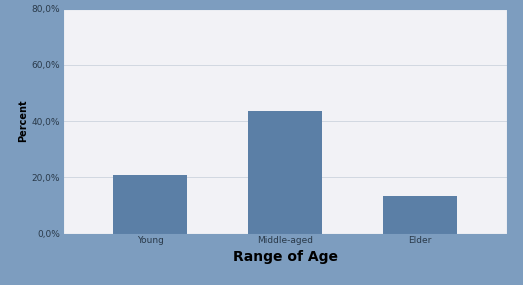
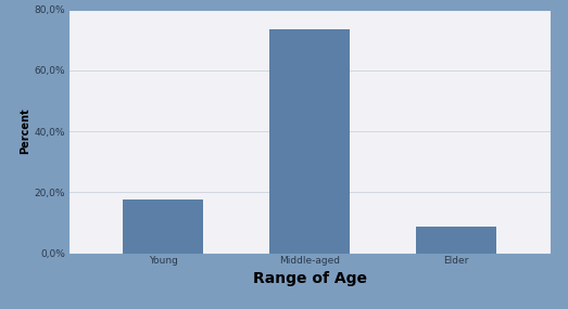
Young: 21,0% -> 17,6%
Middle-aged: 43,5% -> 73,5%
Elder: 13,5% -> 8,8%
